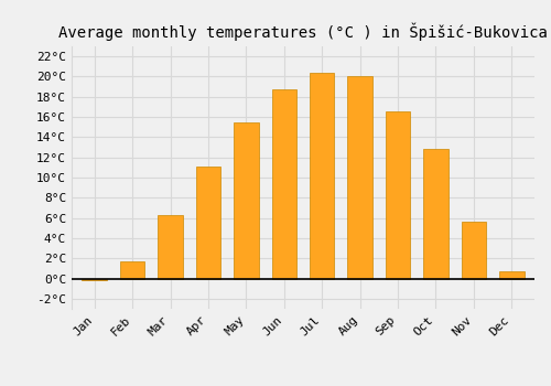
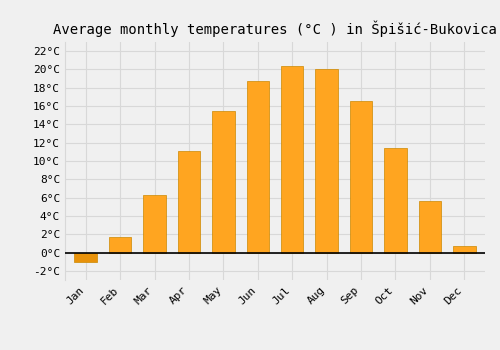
Jan: -0.2°C -> -1.0°C
Oct: 12.8°C -> 11.4°C
